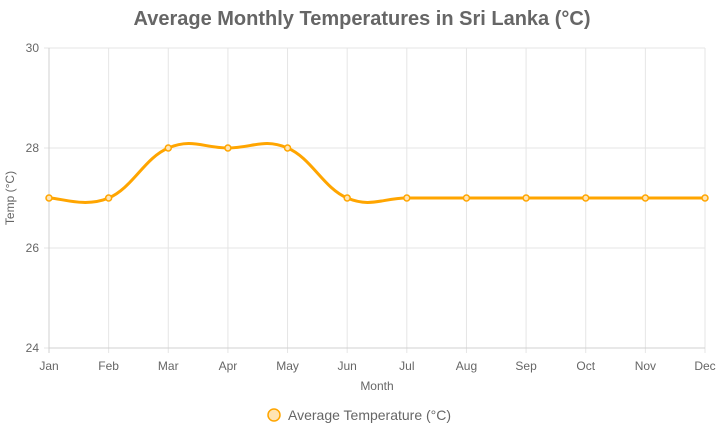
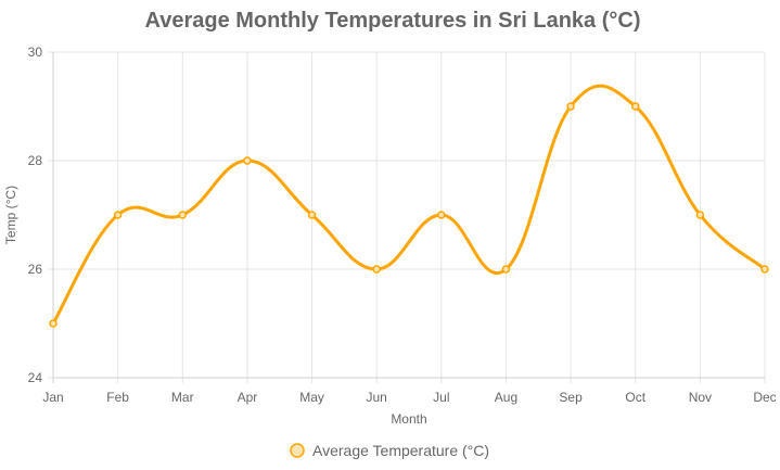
Jan: 27 -> 25
Mar: 28 -> 27
May: 28 -> 27
Jun: 27 -> 26
Aug: 27 -> 26
Sep: 27 -> 29
Oct: 27 -> 29
Dec: 27 -> 26
